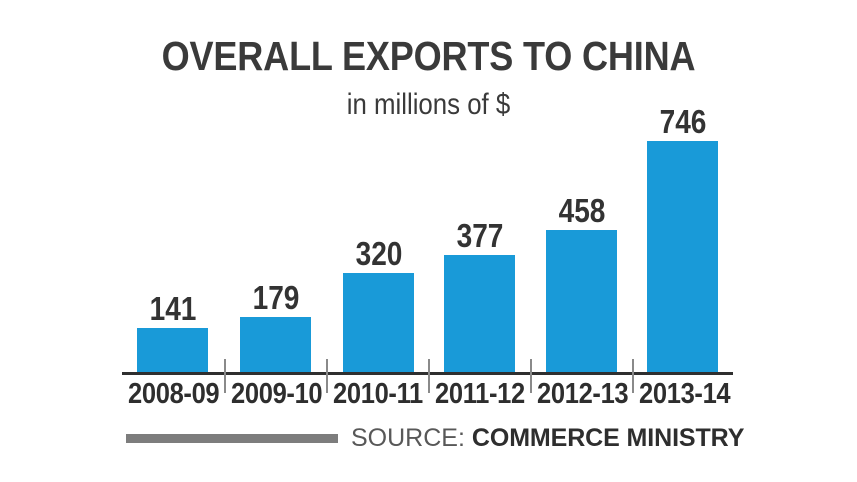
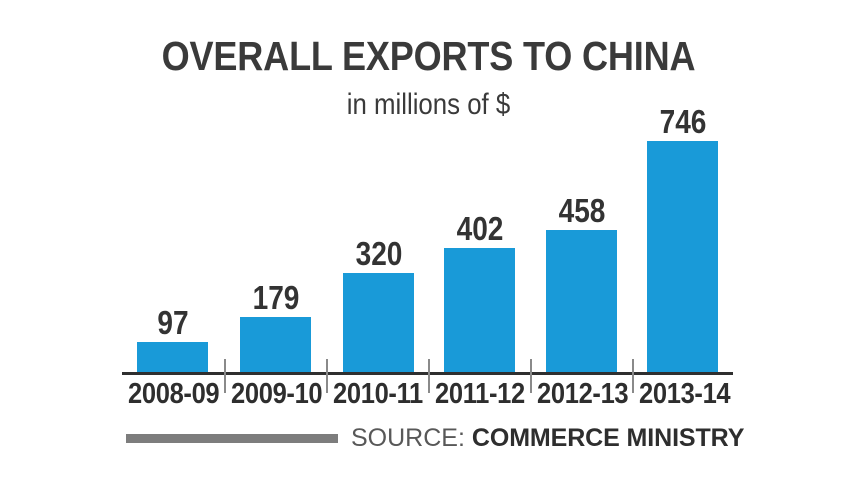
2008-09: 141 -> 97
2011-12: 377 -> 402
